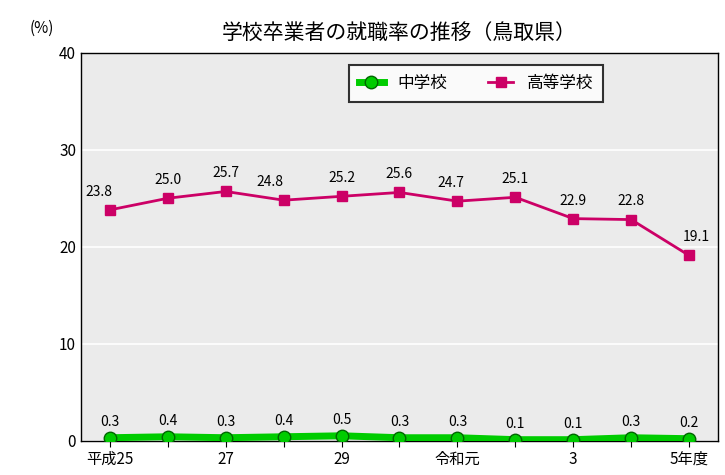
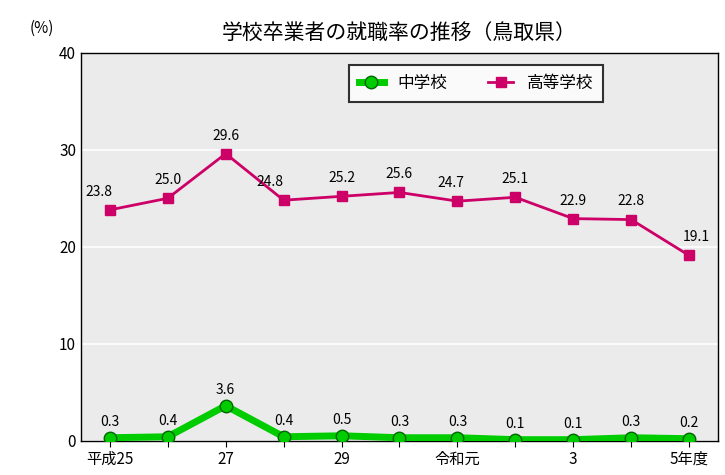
中学校/27: 0.3 -> 3.6
高等学校/27: 25.7 -> 29.6
